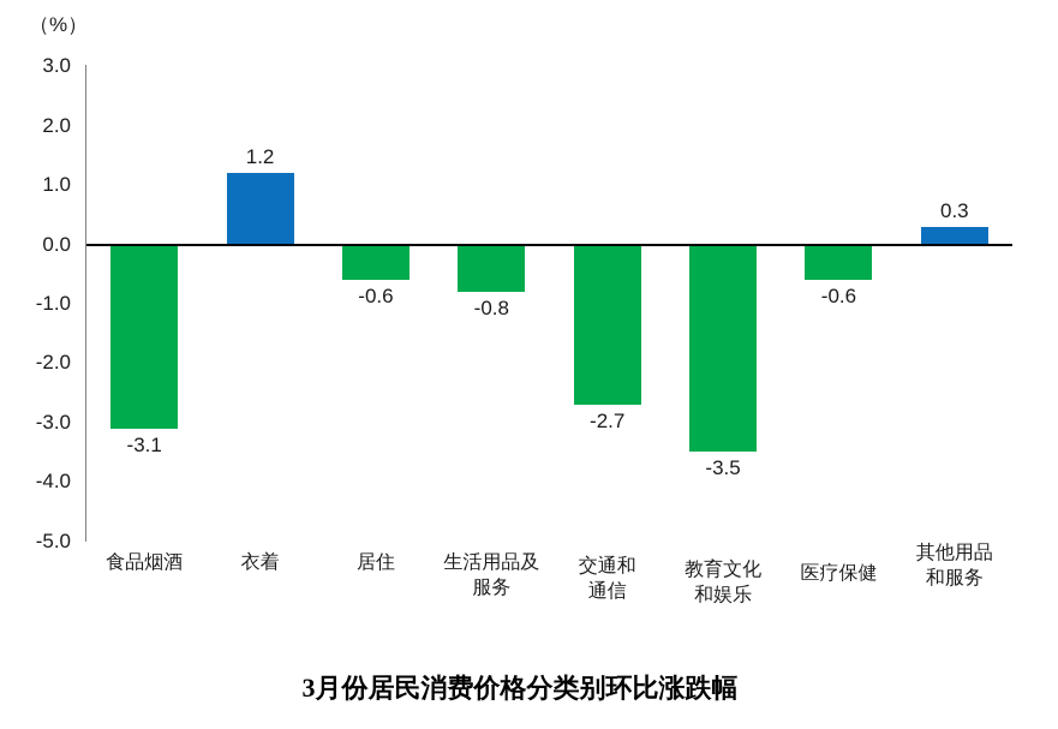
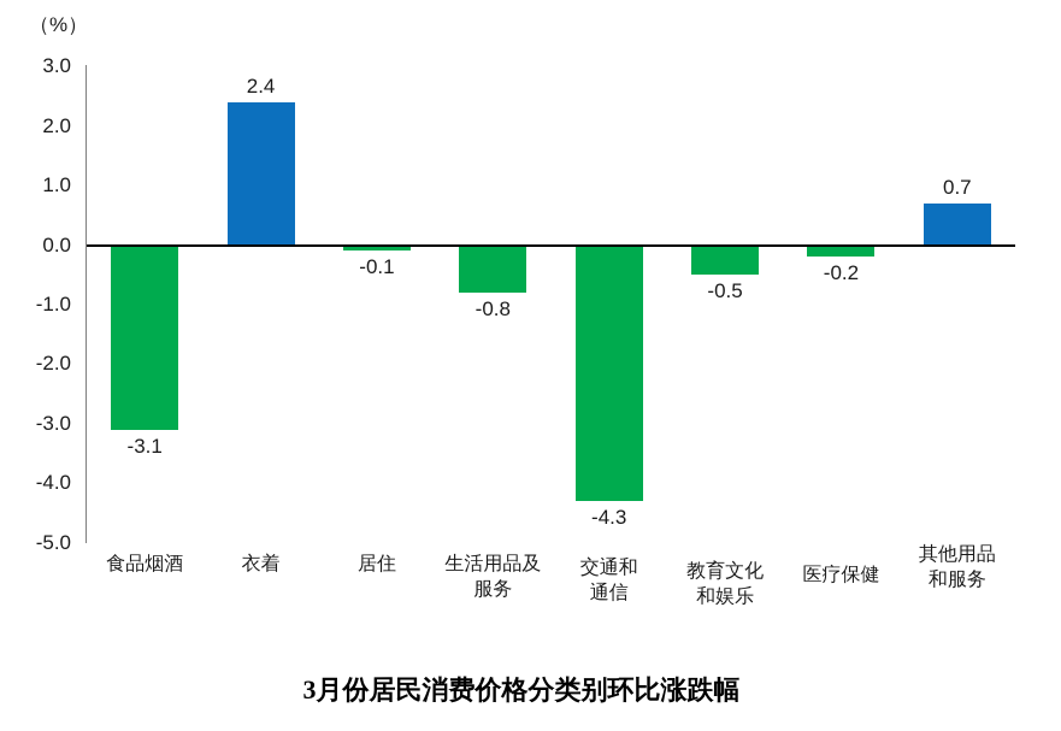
衣着: 1.2 -> 2.4
居住: -0.6 -> -0.1
交通和通信: -2.7 -> -4.3
教育文化和娱乐: -3.5 -> -0.5
医疗保健: -0.6 -> -0.2
其他用品和服务: 0.3 -> 0.7
